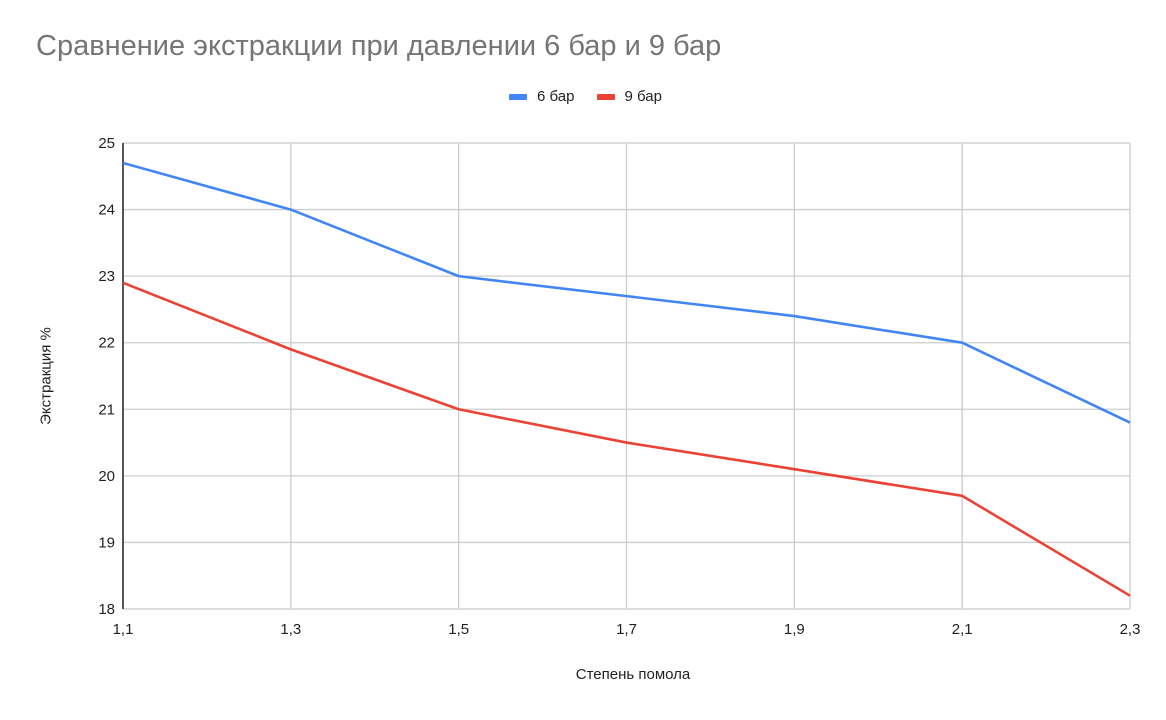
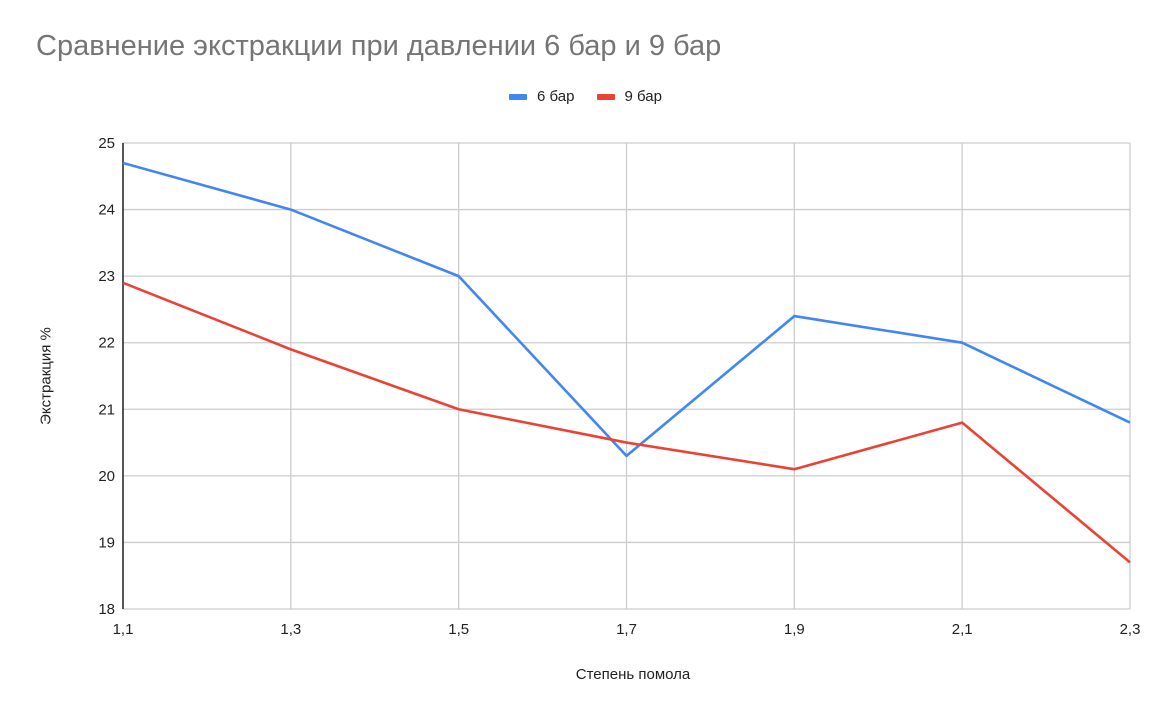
6 бар/1,7: 22.7 -> 20.3
9 бар/2,1: 19.7 -> 20.8
9 бар/2,3: 18.2 -> 18.7
